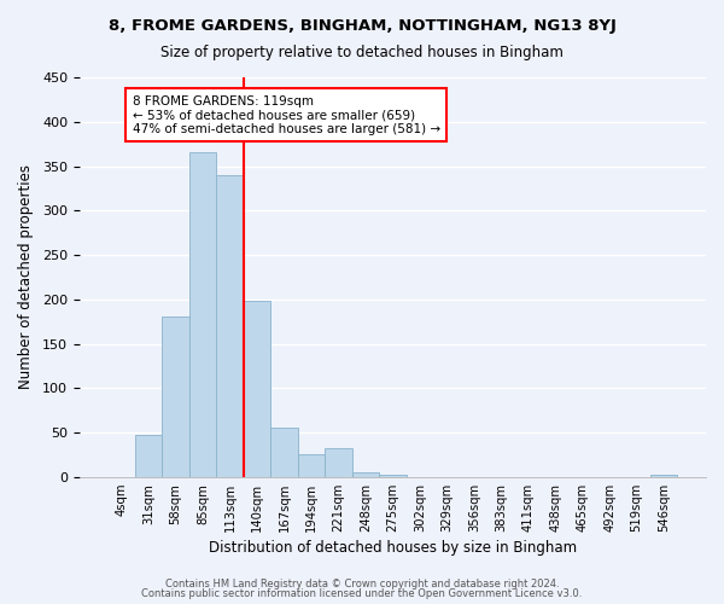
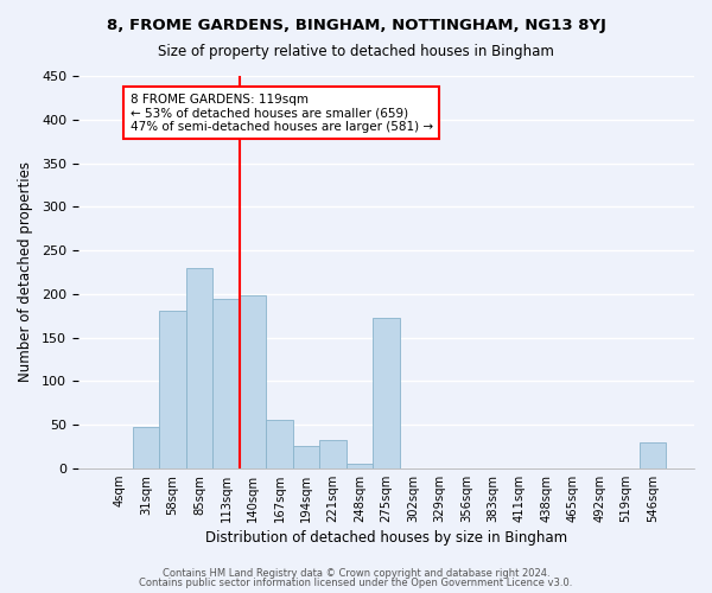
85sqm: 365 -> 230
113sqm: 340 -> 194
275sqm: 2 -> 172
546sqm: 2 -> 30
